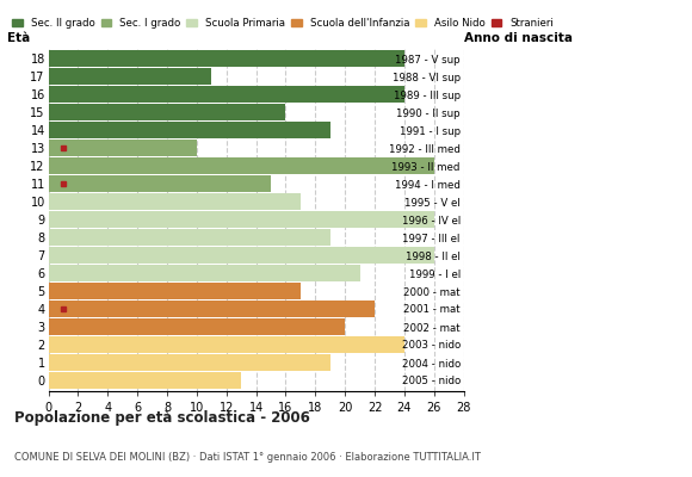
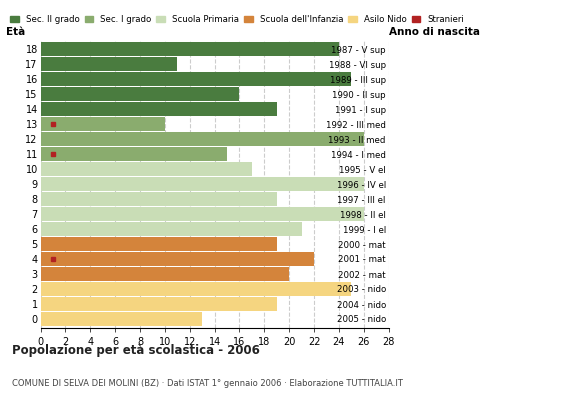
16: 24 -> 25
5: 17 -> 19
2: 24 -> 25
